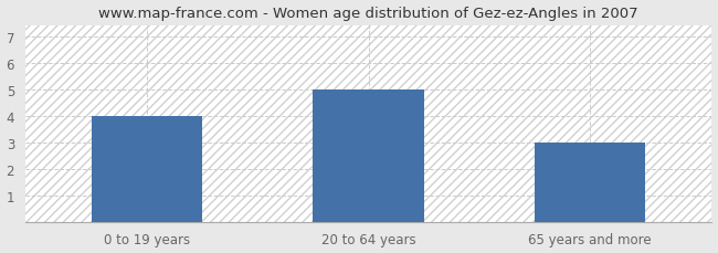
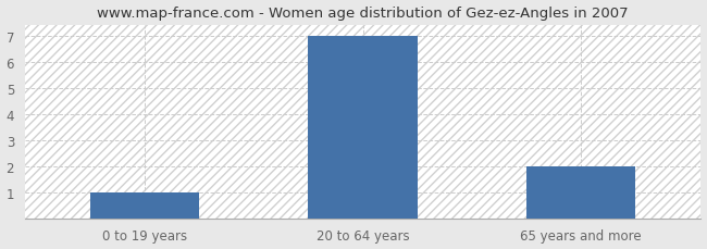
0 to 19 years: 4 -> 1
20 to 64 years: 5 -> 7
65 years and more: 3 -> 2
